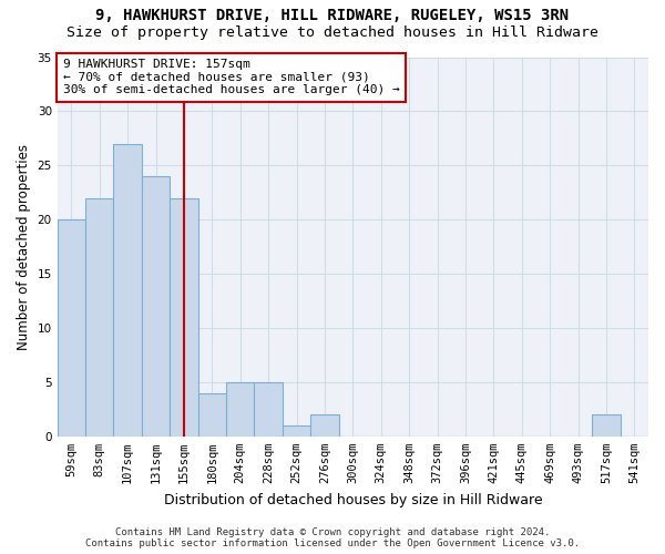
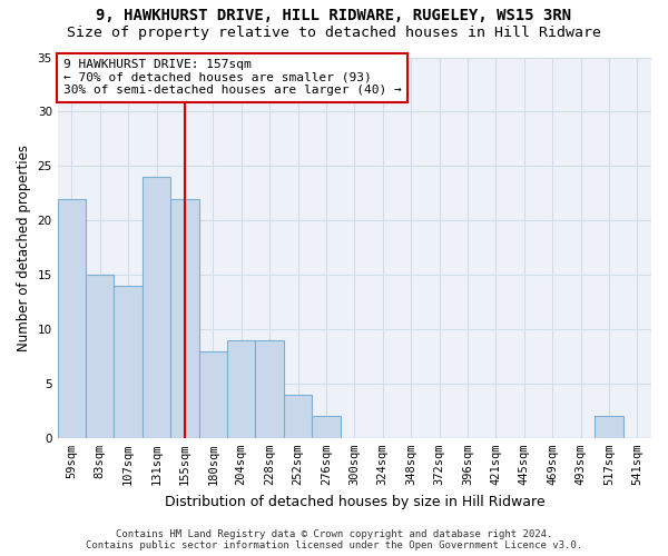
59sqm: 20 -> 22
83sqm: 22 -> 15
107sqm: 27 -> 14
180sqm: 4 -> 8
204sqm: 5 -> 9
228sqm: 5 -> 9
252sqm: 1 -> 4
